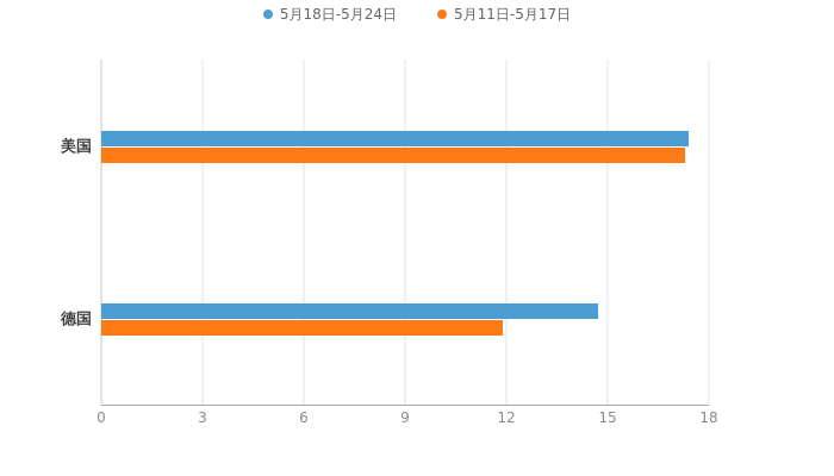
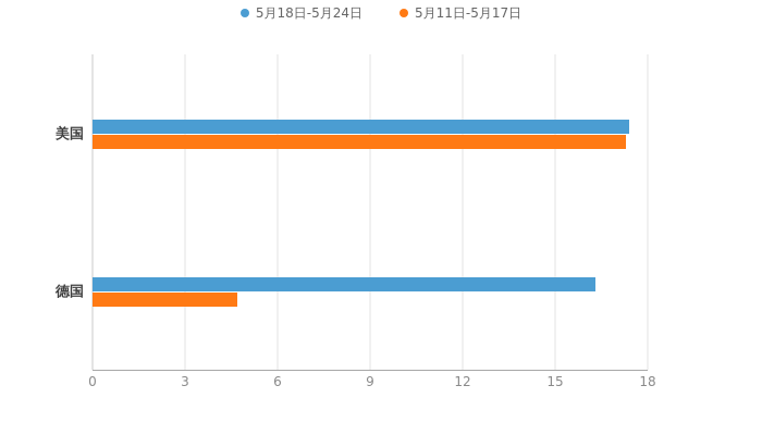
5月18日-5月24日/德国: 14.7 -> 16.3
5月11日-5月17日/德国: 11.9 -> 4.7
